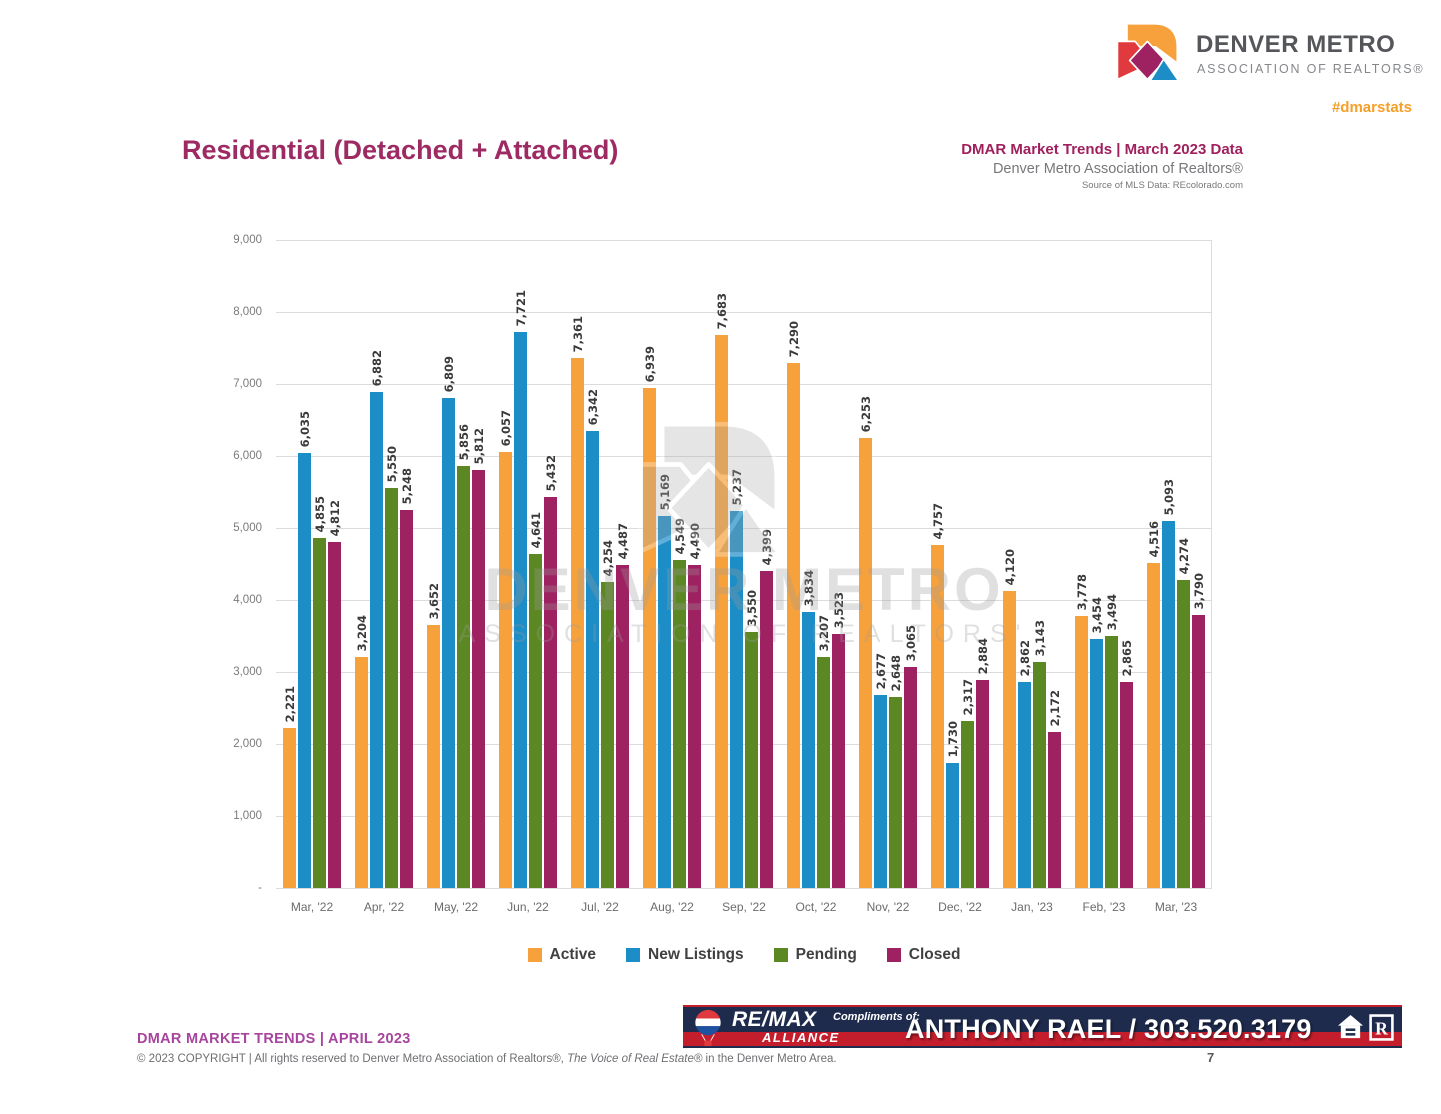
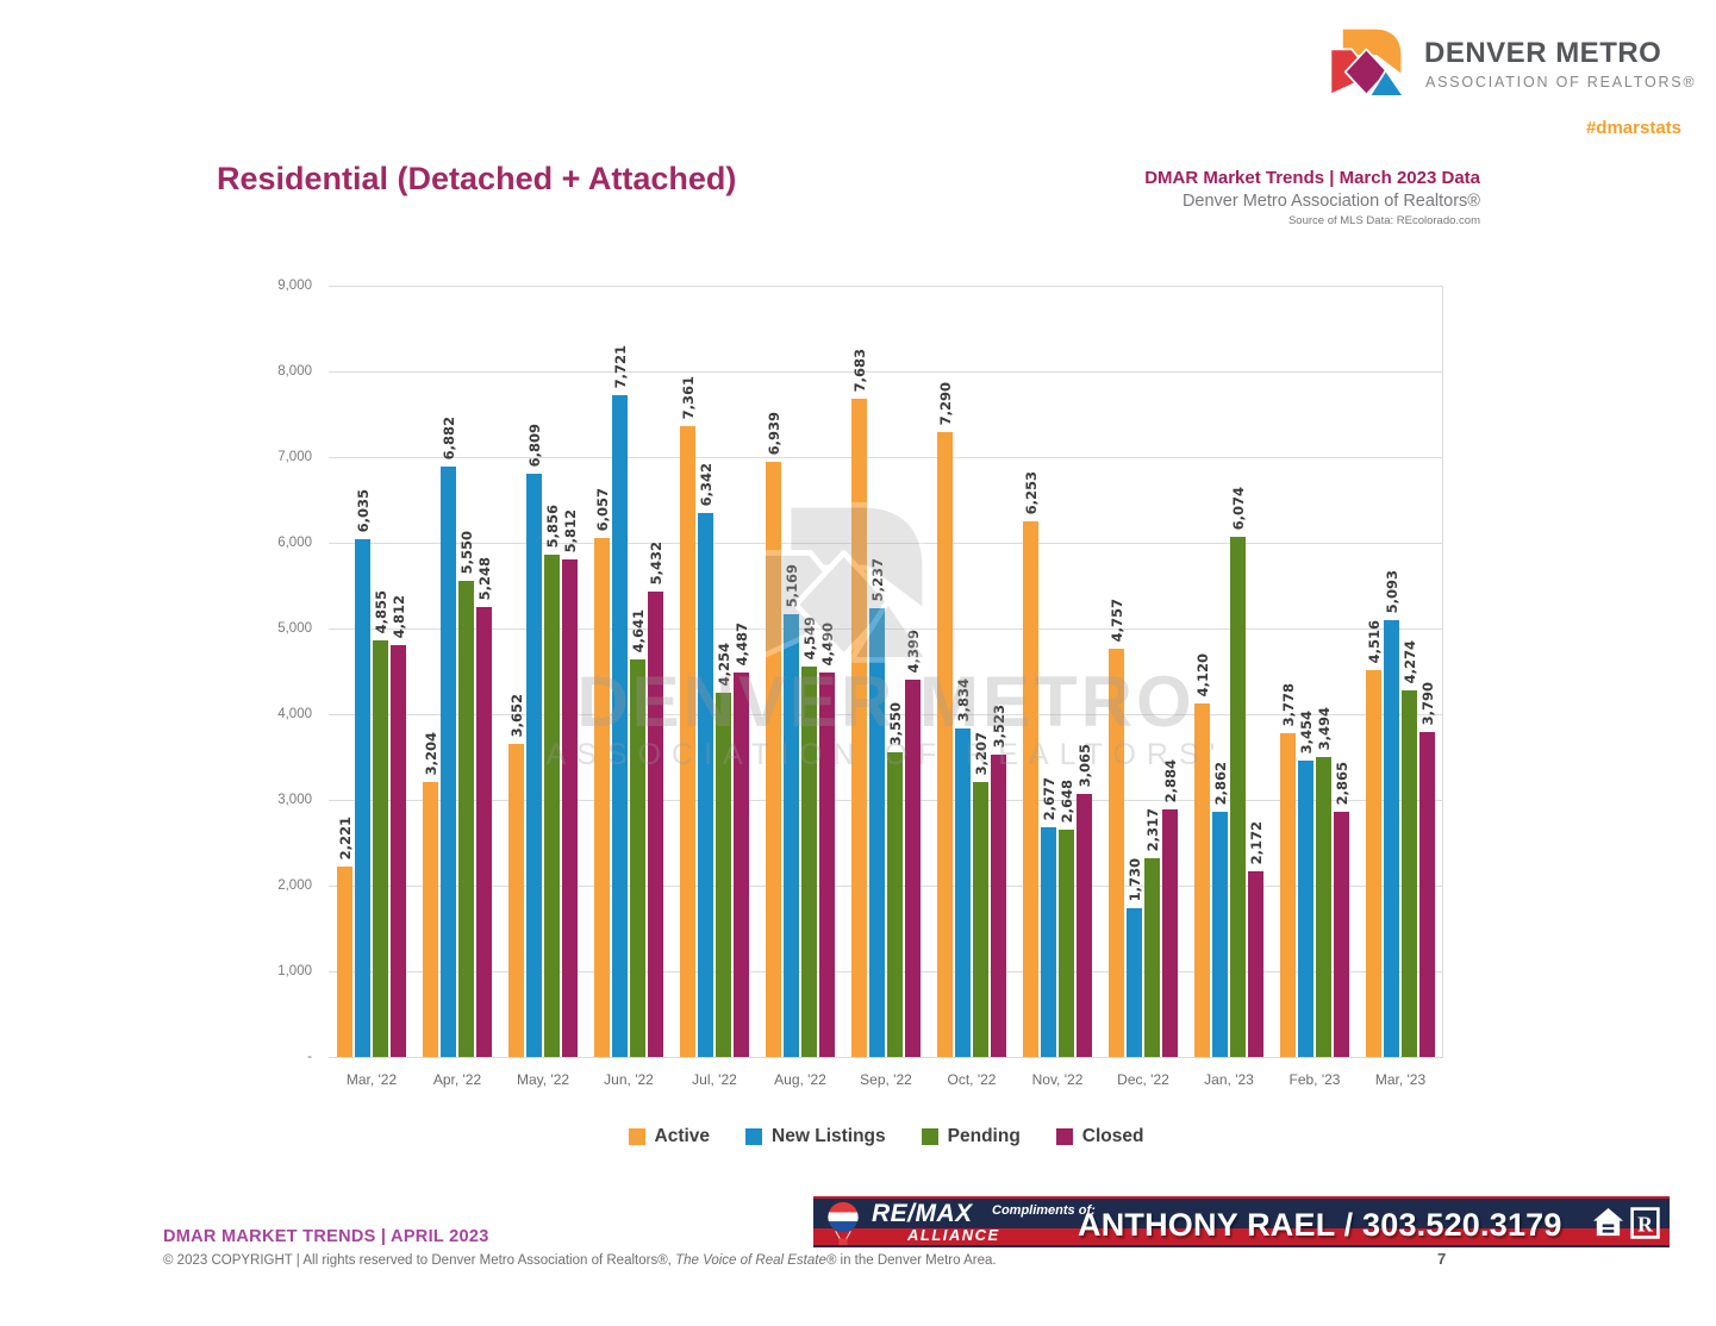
Pending/Jan, '23: 3,143 -> 6,074
